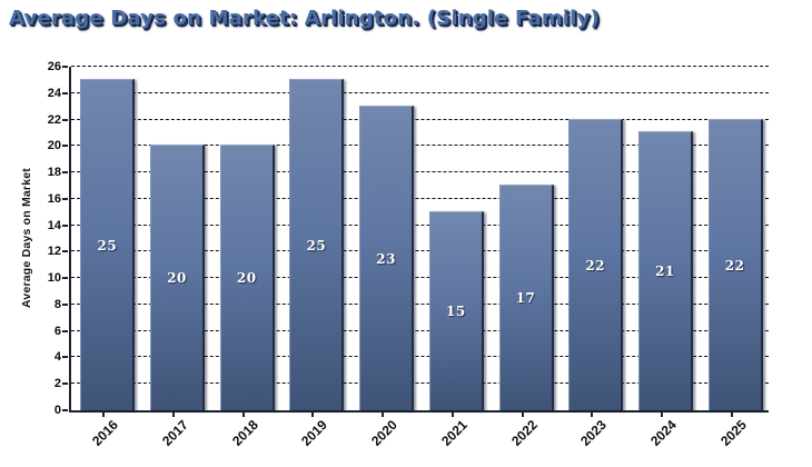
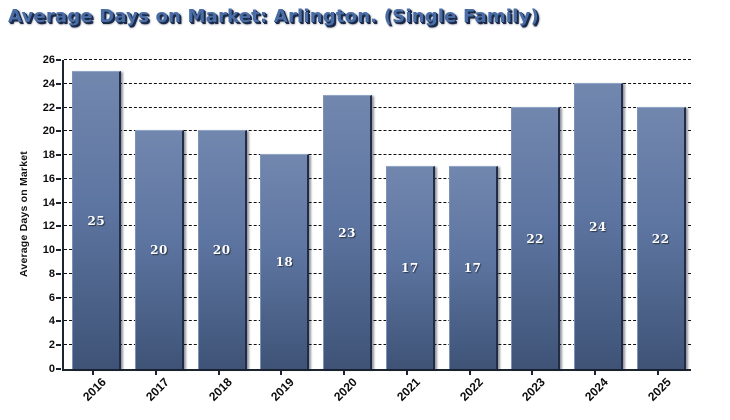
2019: 25 -> 18
2021: 15 -> 17
2024: 21 -> 24
